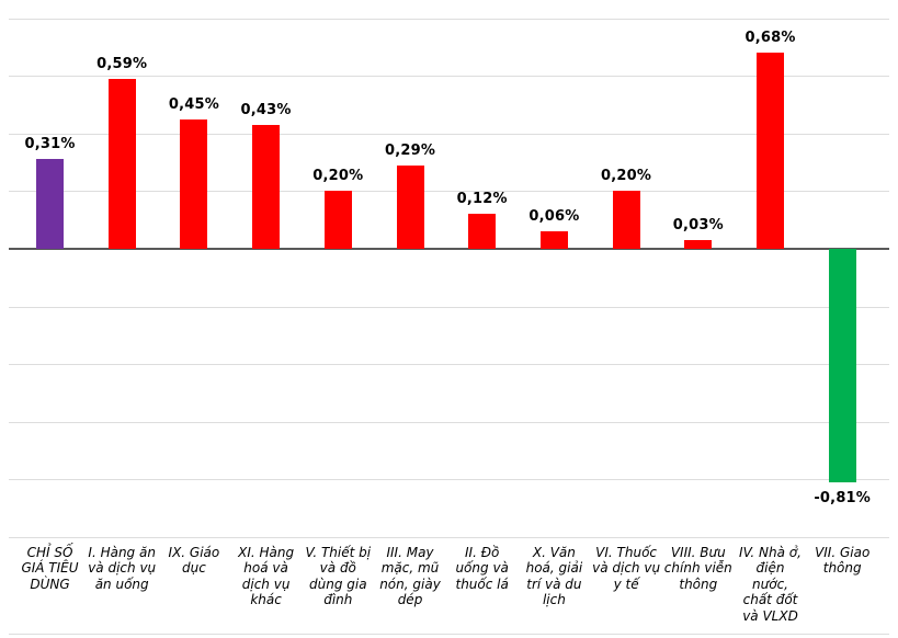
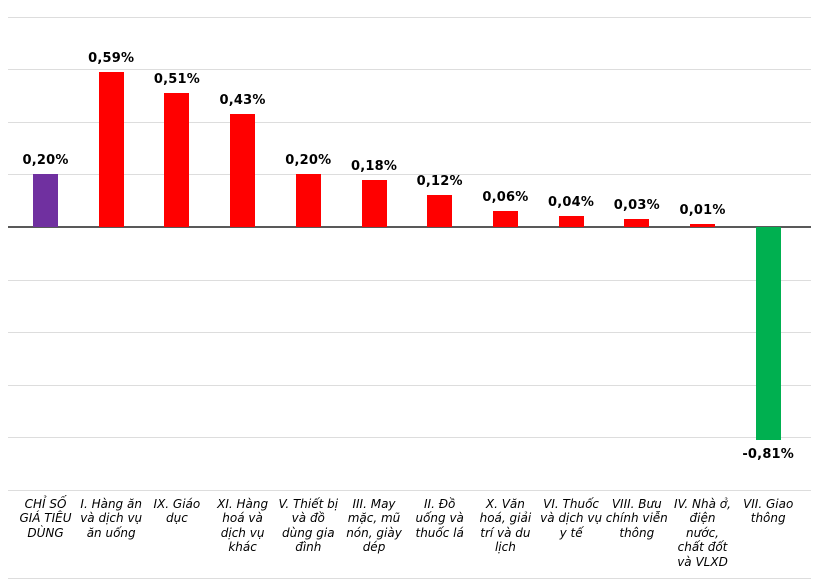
CHỈ SỐ GIÁ TIÊU DÙNG: 0,31% -> 0,20%
IX. Giáo dục: 0,45% -> 0,51%
III. May mặc, mũ nón, giày dép: 0,29% -> 0,18%
VI. Thuốc và dịch vụ y tế: 0,20% -> 0,04%
IV. Nhà ở, điện nước, chất đốt và VLXD: 0,68% -> 0,01%
